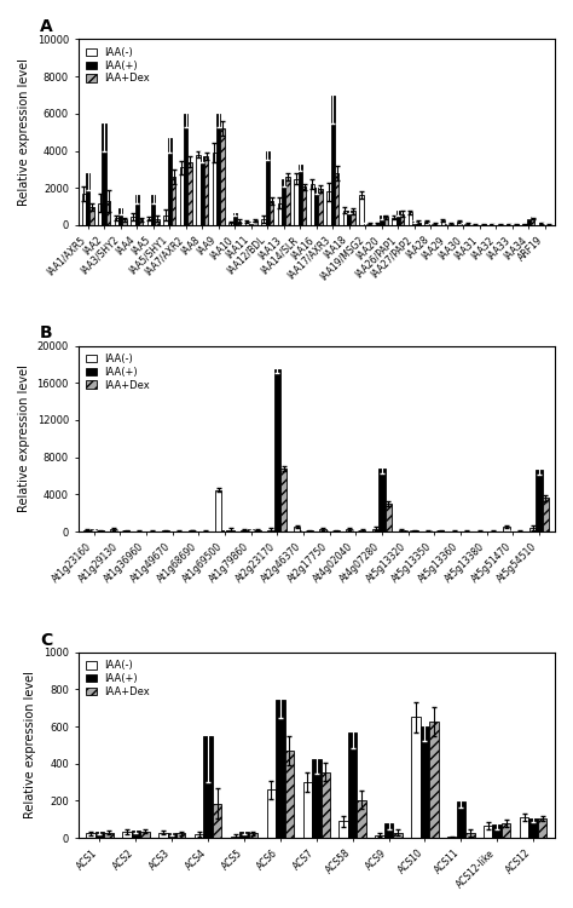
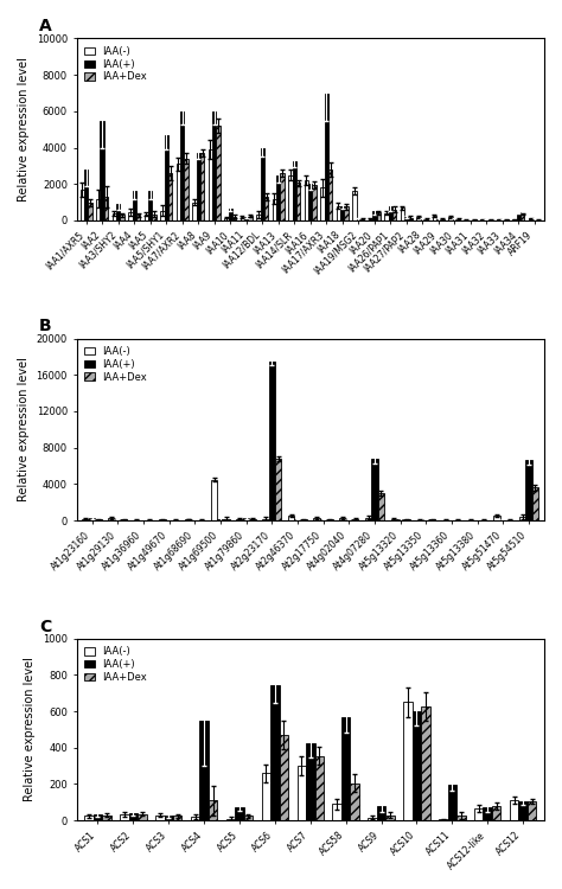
IAA(-)/IAA8: 3800 -> 1000
IAA+Dex/ACS4: 180 -> 110
IAA(+)/ACS5: 40 -> 70
